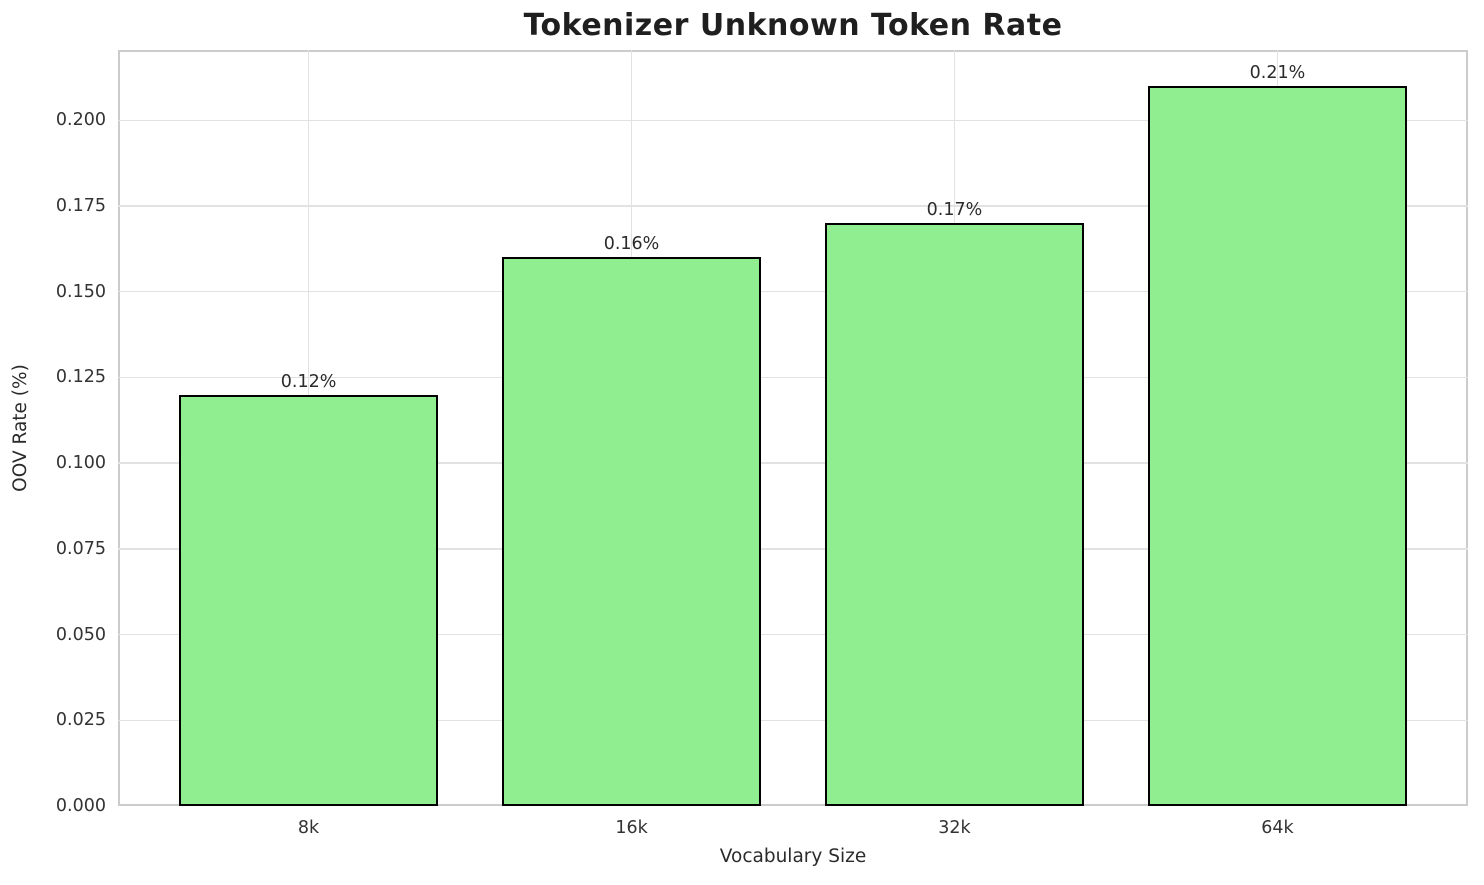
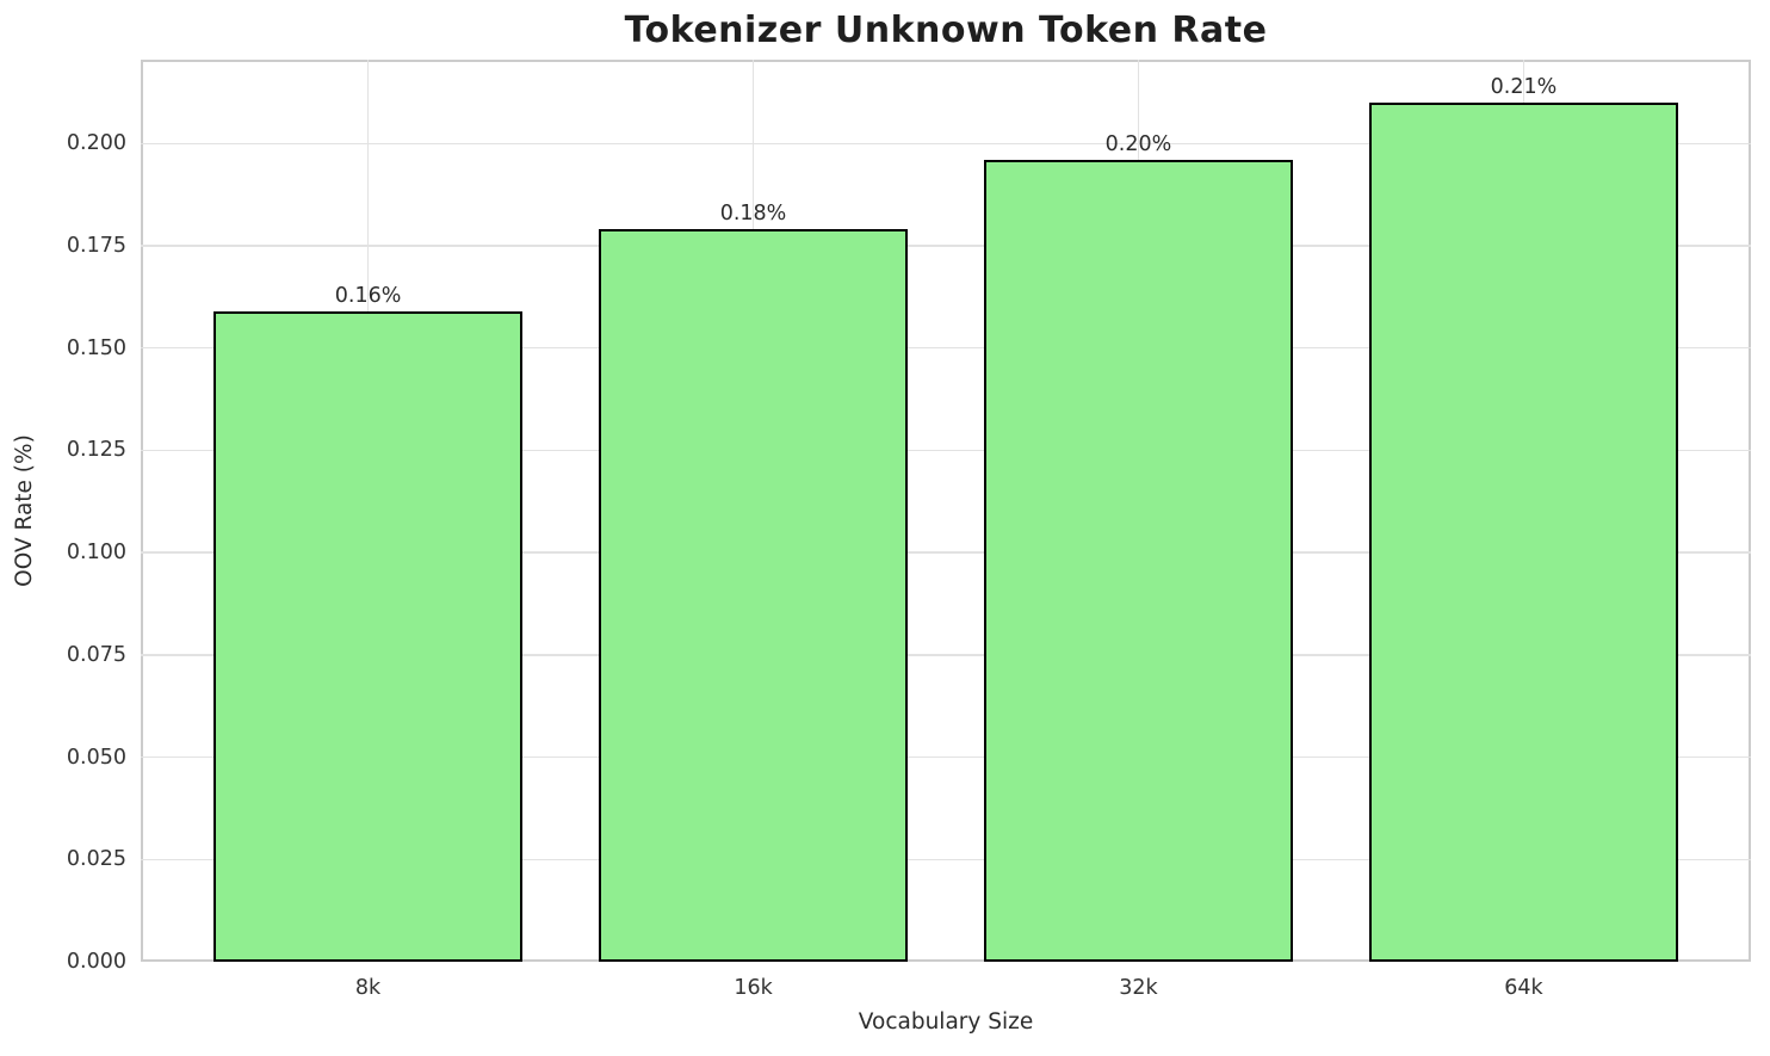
8k: 0.12% -> 0.16%
16k: 0.16% -> 0.18%
32k: 0.17% -> 0.20%
